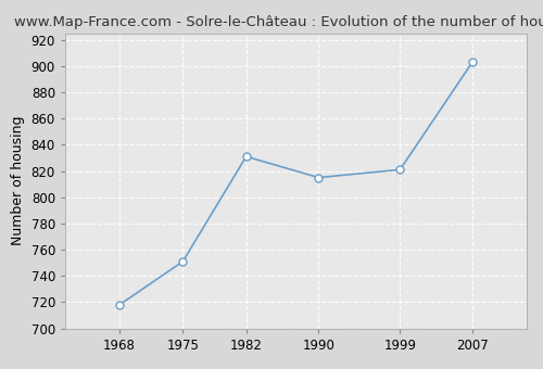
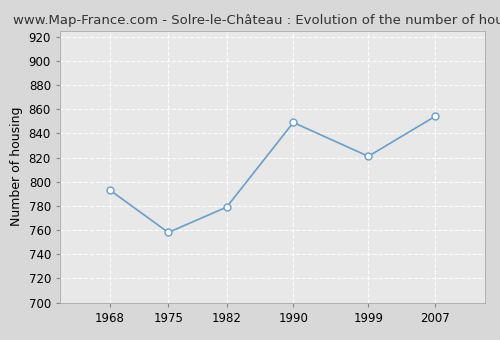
1968: 718 -> 793
1975: 751 -> 758
1982: 831 -> 779
1990: 815 -> 849
2007: 903 -> 854
